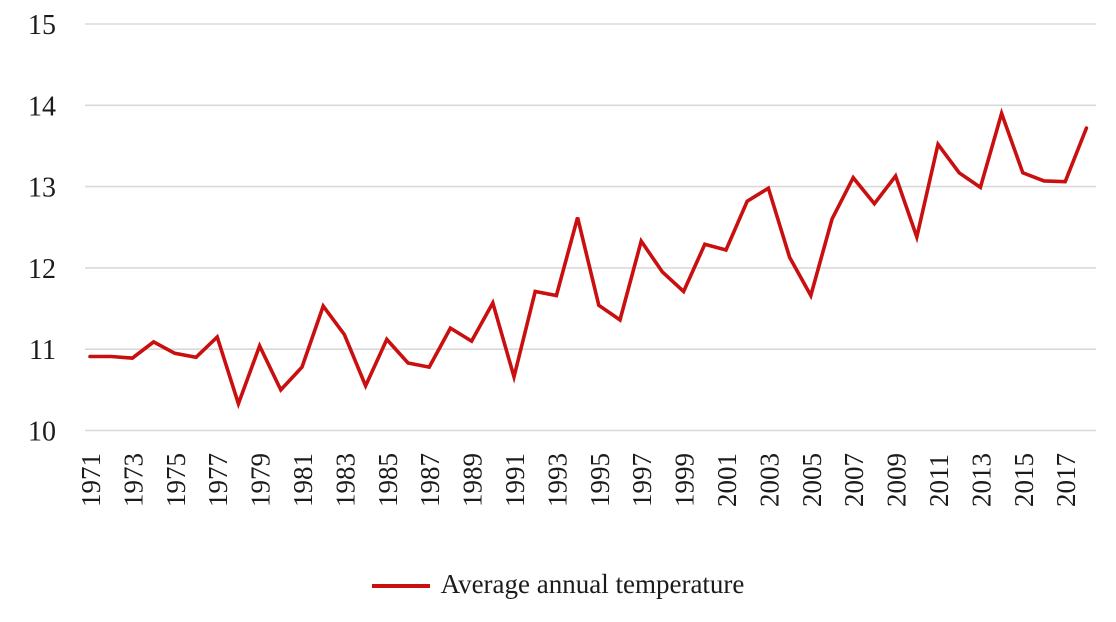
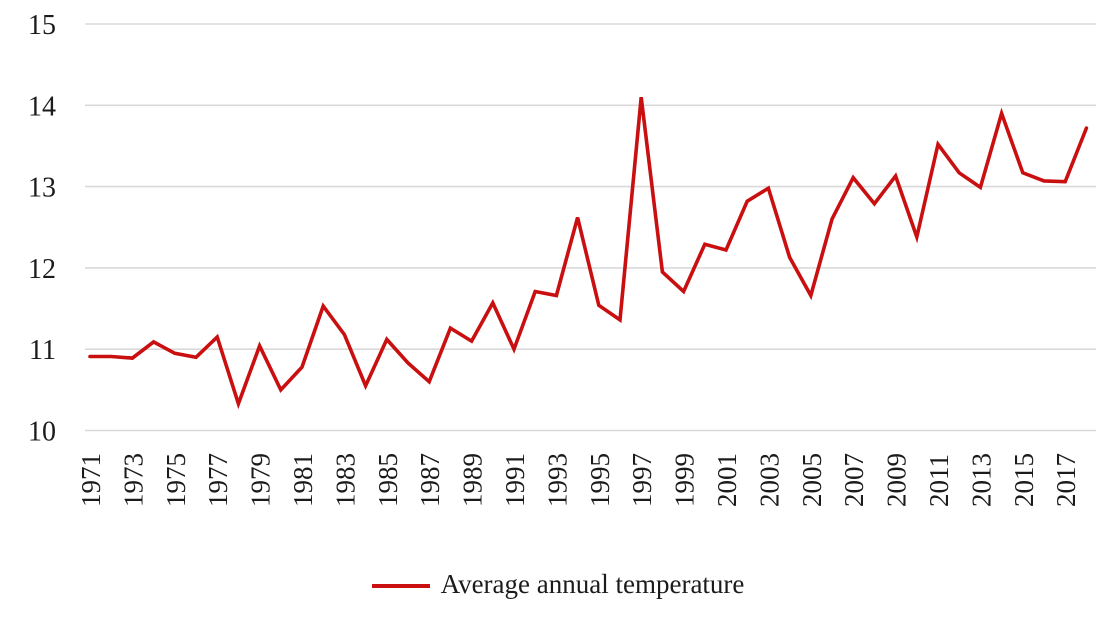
1987: 10.8 -> 10.6
1991: 10.7 -> 11.0
1997: 12.3 -> 14.1
